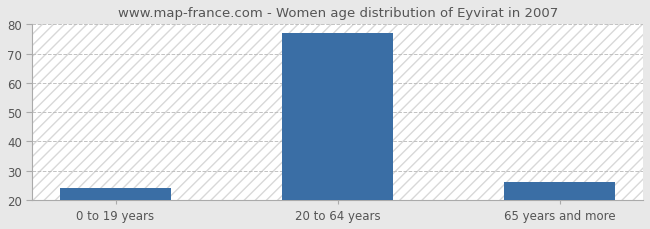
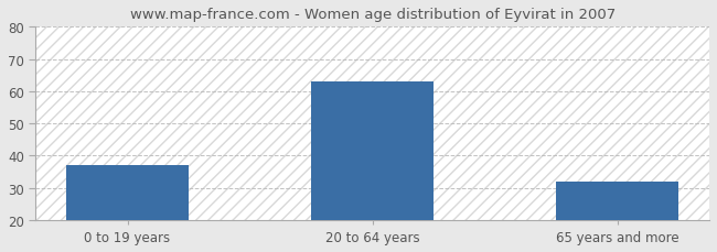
0 to 19 years: 24 -> 37
20 to 64 years: 77 -> 63
65 years and more: 26 -> 32
